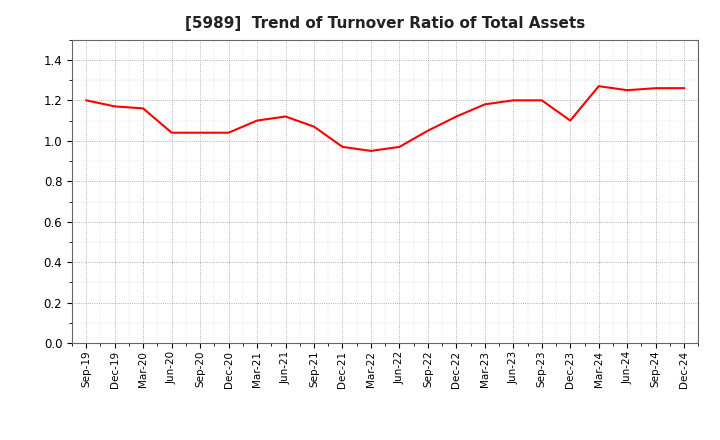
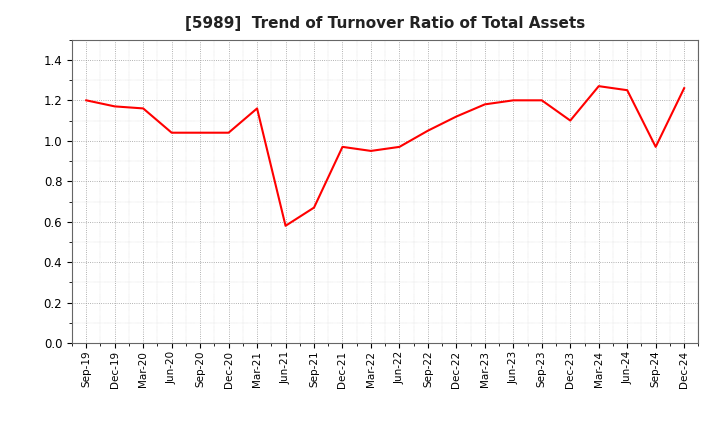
Mar-21: 1.10 -> 1.16
Jun-21: 1.12 -> 0.58
Sep-21: 1.07 -> 0.67
Sep-24: 1.26 -> 0.97
